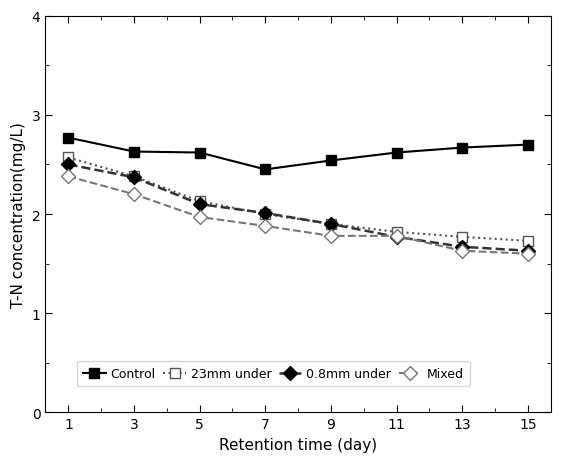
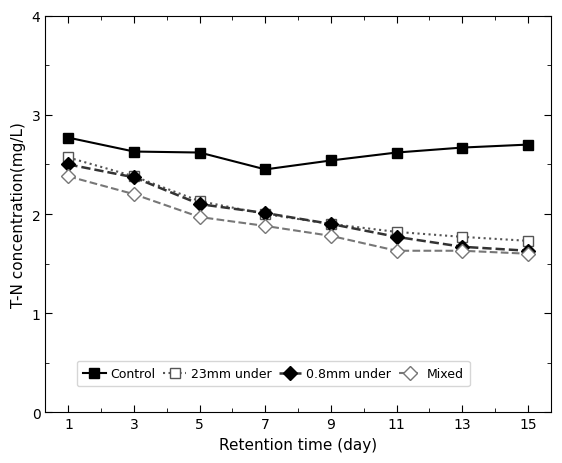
Mixed/11: 1.78 -> 1.63
